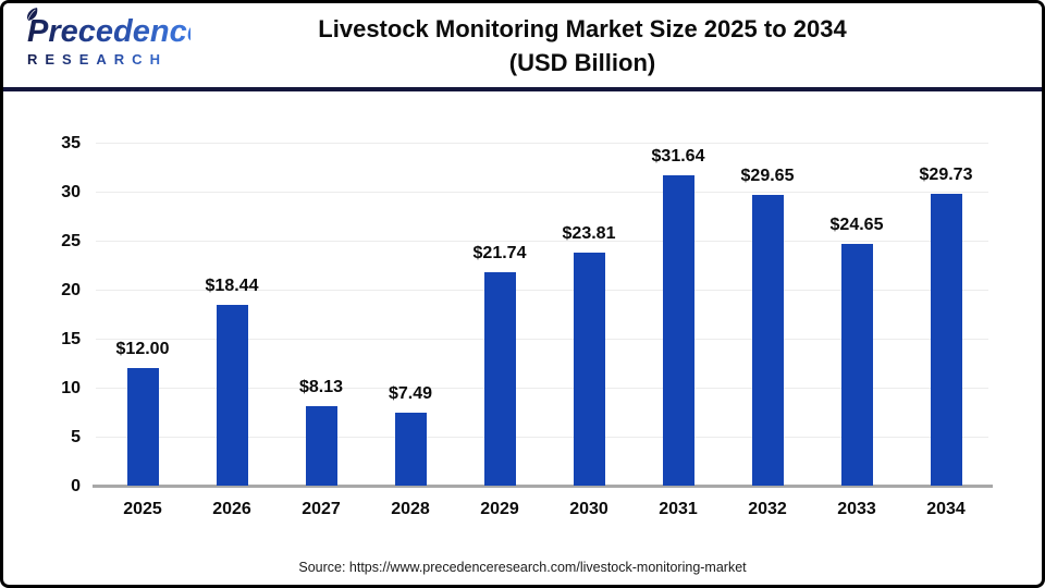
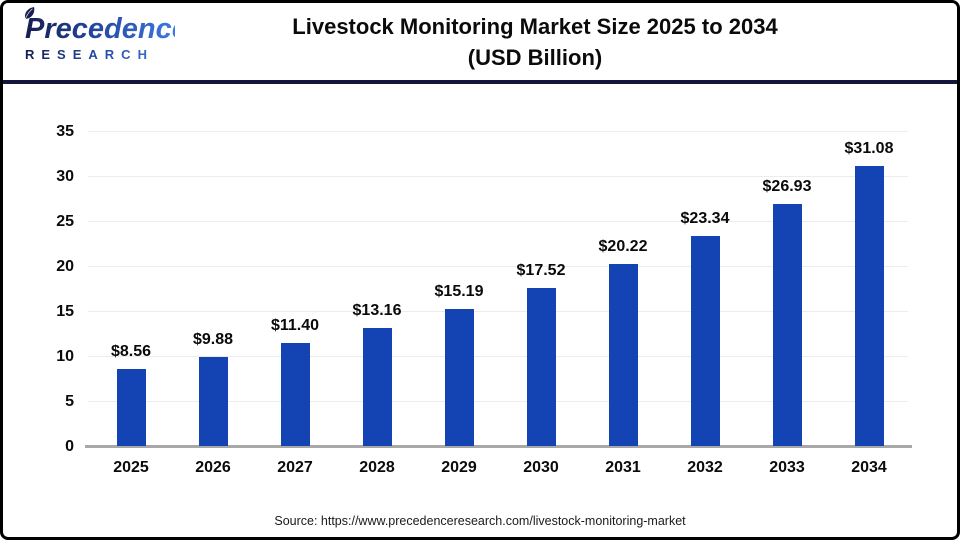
2025: $12.00 -> $8.56
2026: $18.44 -> $9.88
2027: $8.13 -> $11.40
2028: $7.49 -> $13.16
2029: $21.74 -> $15.19
2030: $23.81 -> $17.52
2031: $31.64 -> $20.22
2032: $29.65 -> $23.34
2033: $24.65 -> $26.93
2034: $29.73 -> $31.08
